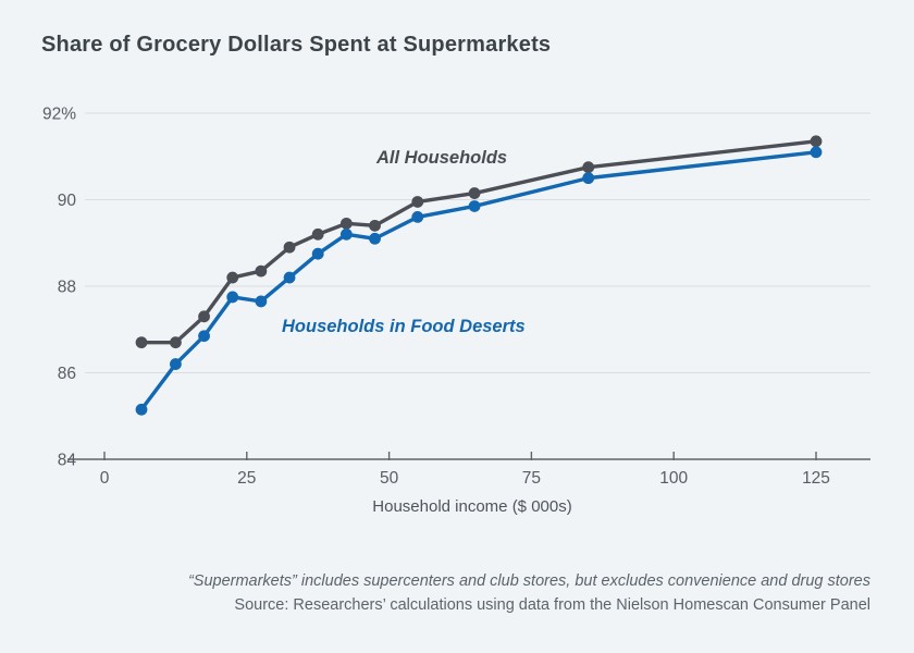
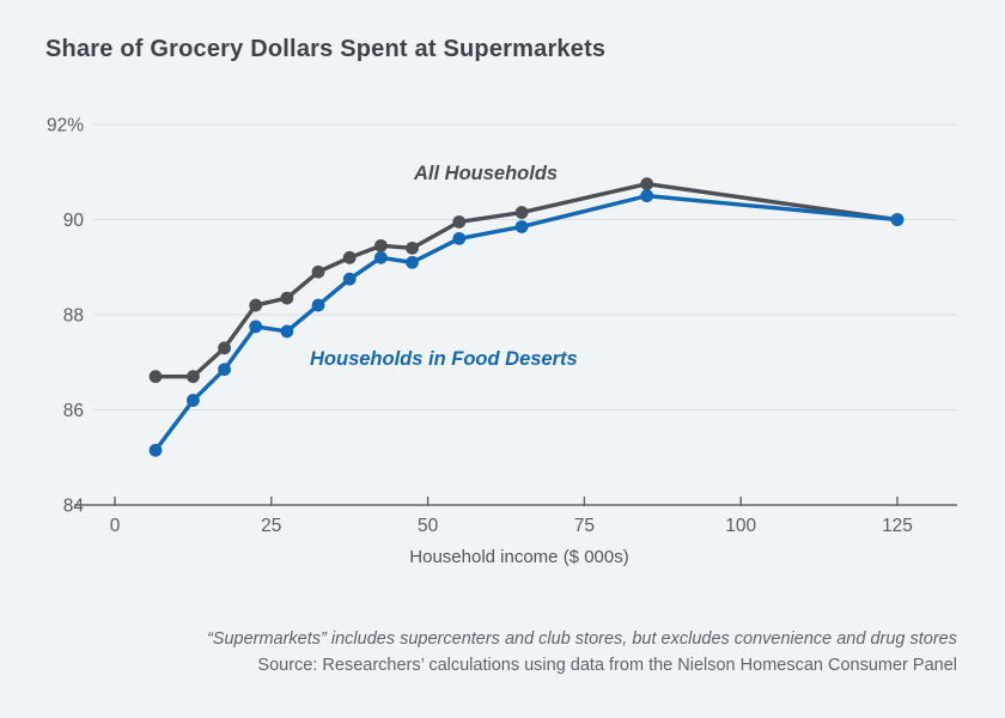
All Households/125: 91 -> 90
Households in Food Deserts/125: 91 -> 90
